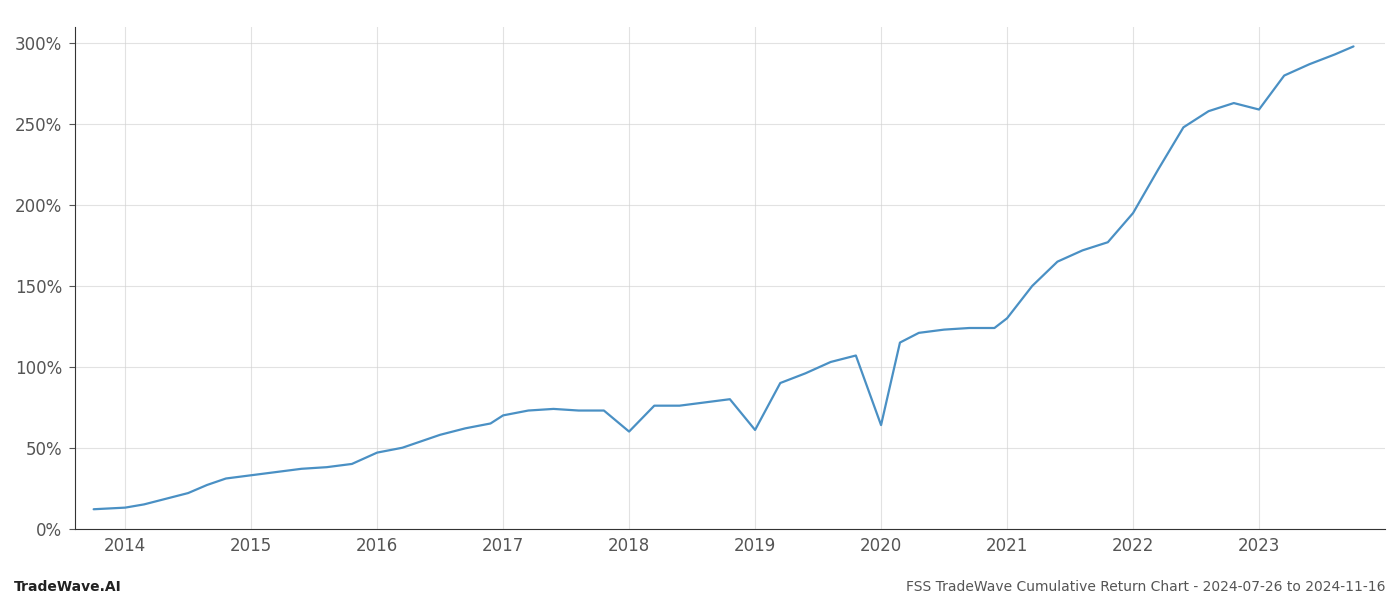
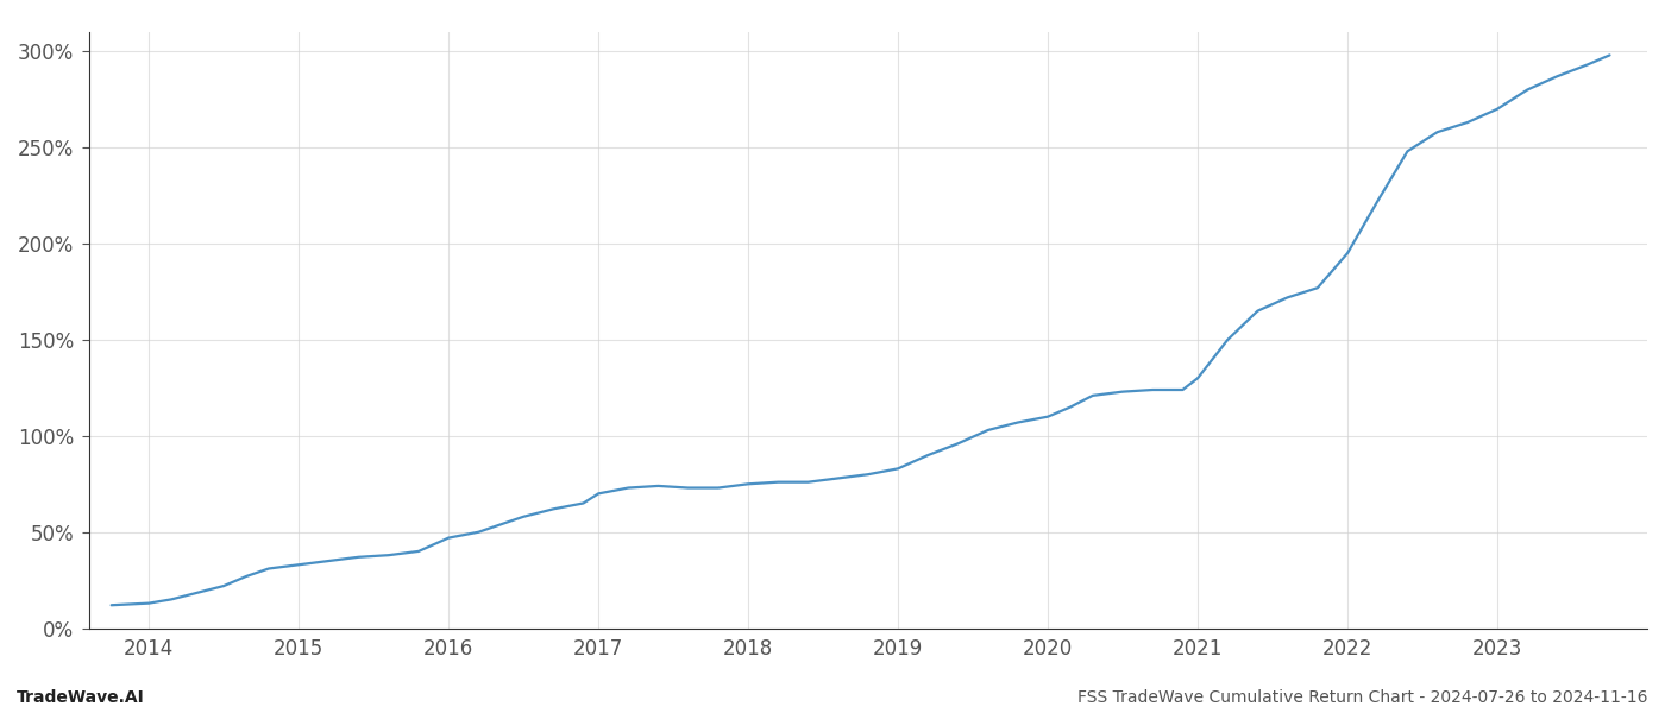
2018: 60% -> 75%
2019: 61% -> 83%
2020: 64% -> 110%
2023: 259% -> 270%
